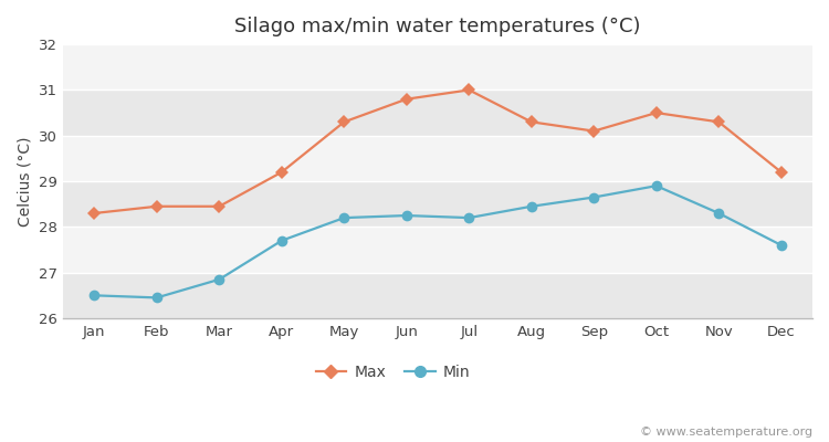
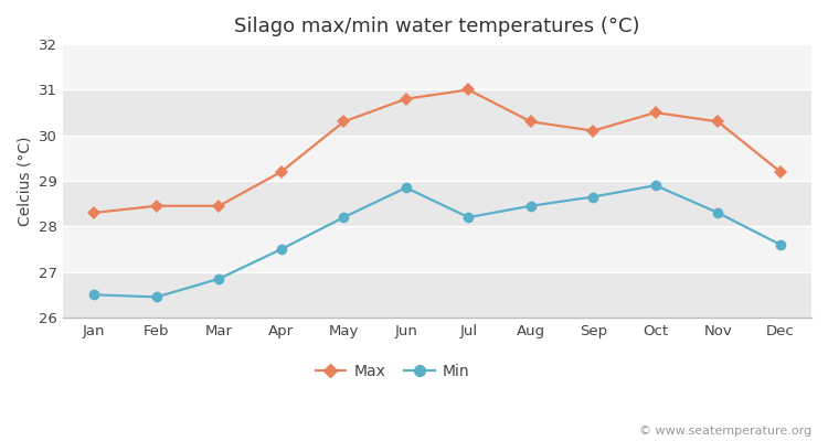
Min/Apr: 27.70 -> 27.50
Min/Jun: 28.25 -> 28.85
